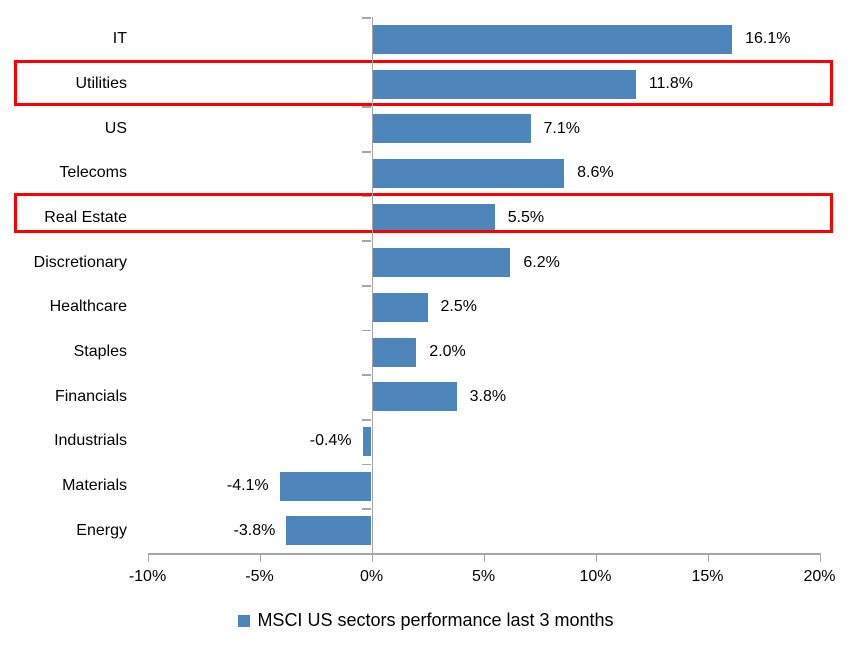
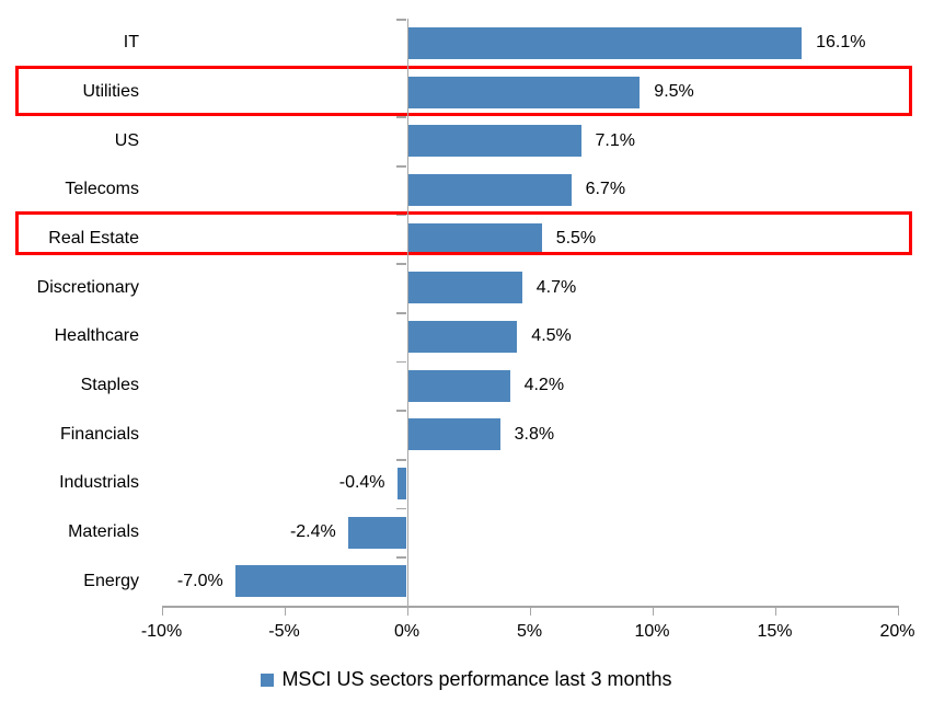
Utilities: 11.8% -> 9.5%
Telecoms: 8.6% -> 6.7%
Discretionary: 6.2% -> 4.7%
Healthcare: 2.5% -> 4.5%
Staples: 2.0% -> 4.2%
Materials: -4.1% -> -2.4%
Energy: -3.8% -> -7.0%
